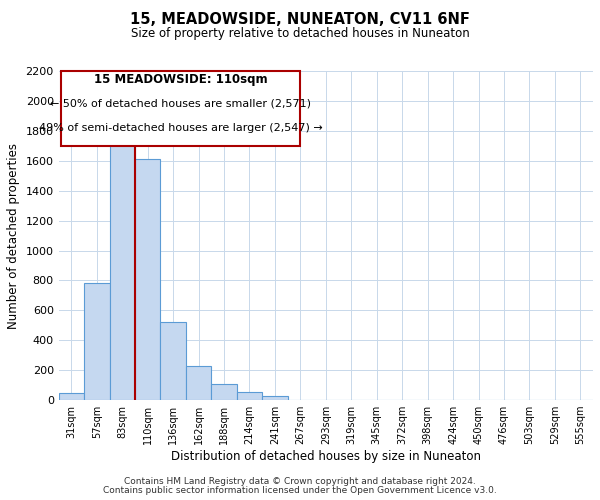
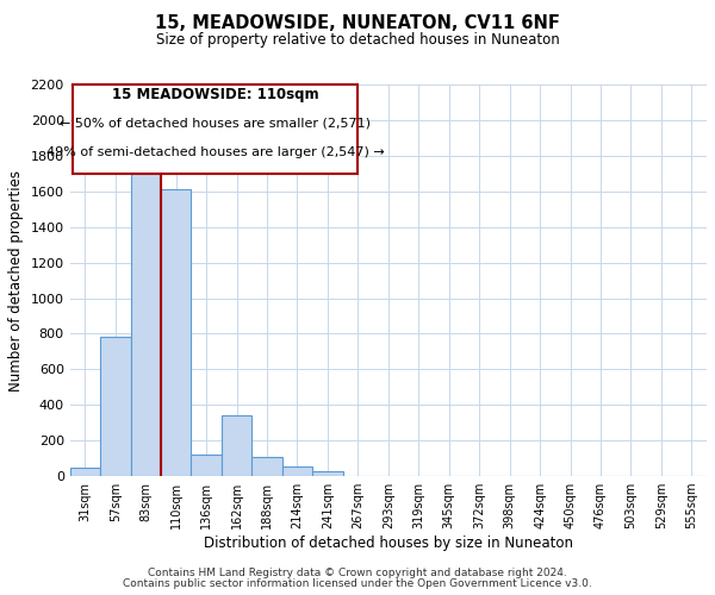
136sqm: 520 -> 120
162sqm: 230 -> 340
